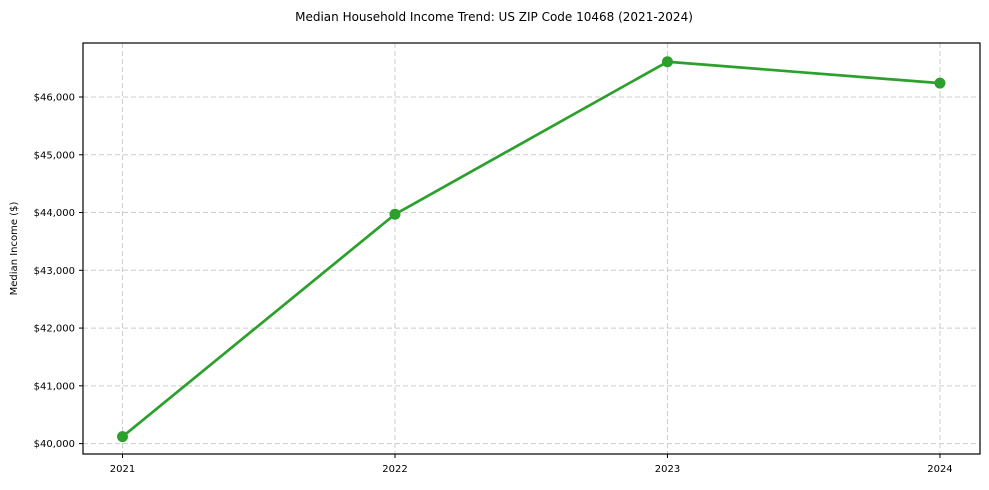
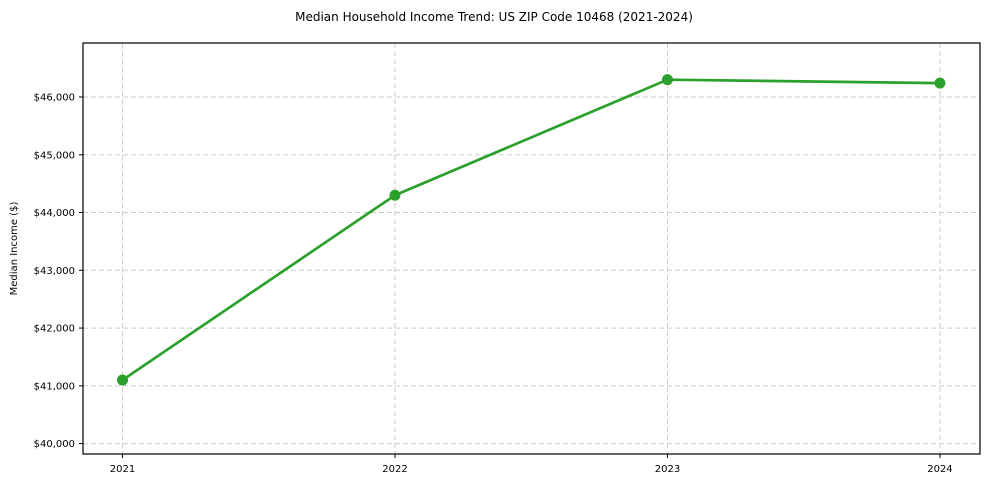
2021: $40100 -> $41100
2022: $44000 -> $44300
2023: $46600 -> $46300
